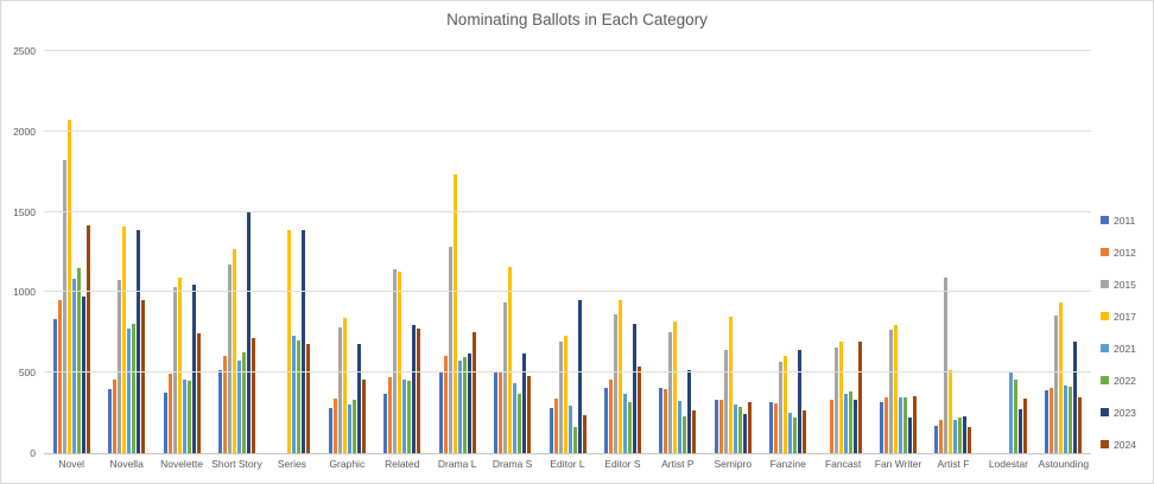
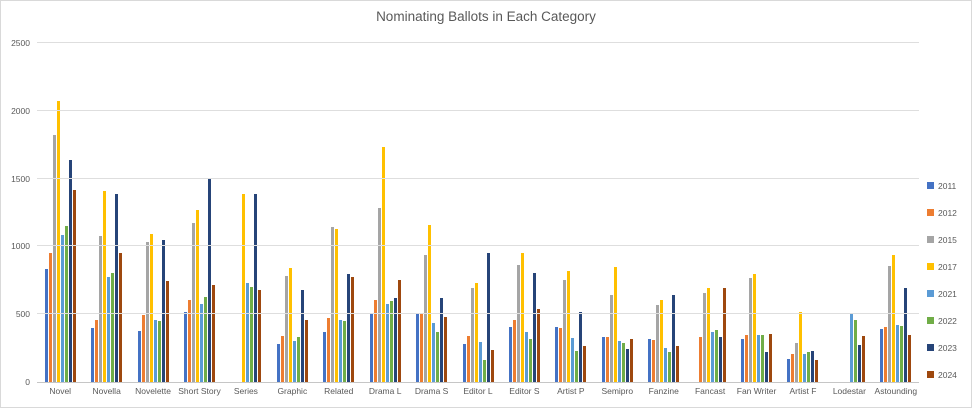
2023/Novel: 970 -> 1640
2015/Artist F: 1090 -> 280
